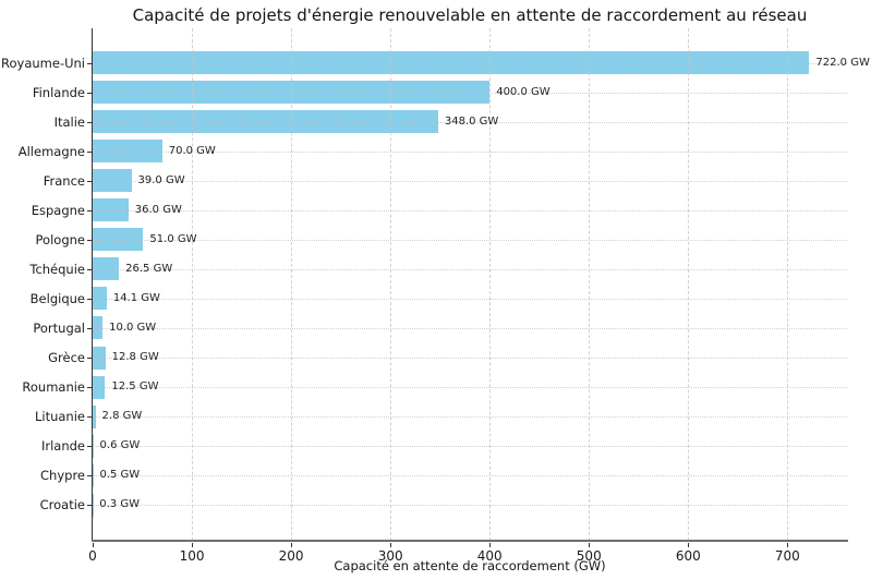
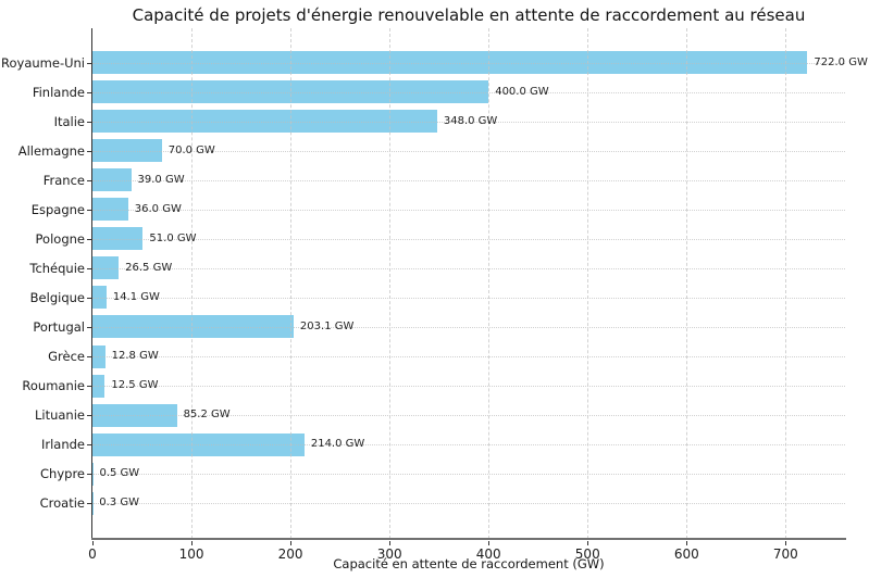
Portugal: 10.0 -> 203.1
Lituanie: 2.8 -> 85.2
Irlande: 0.6 -> 214.0
